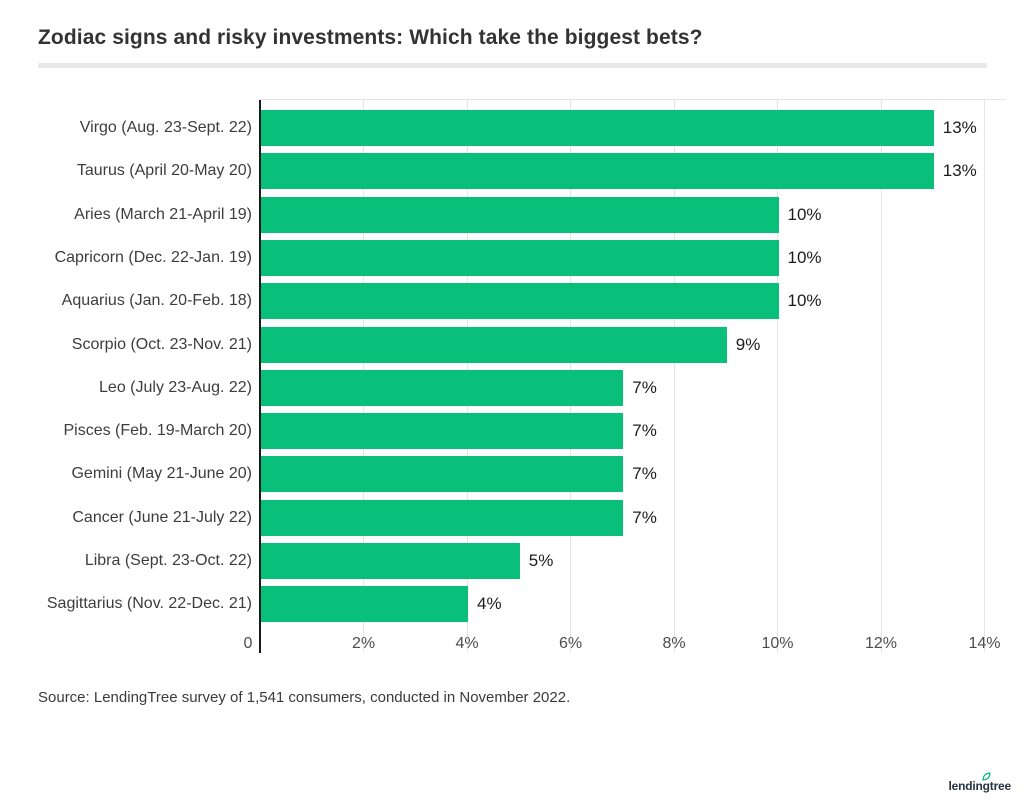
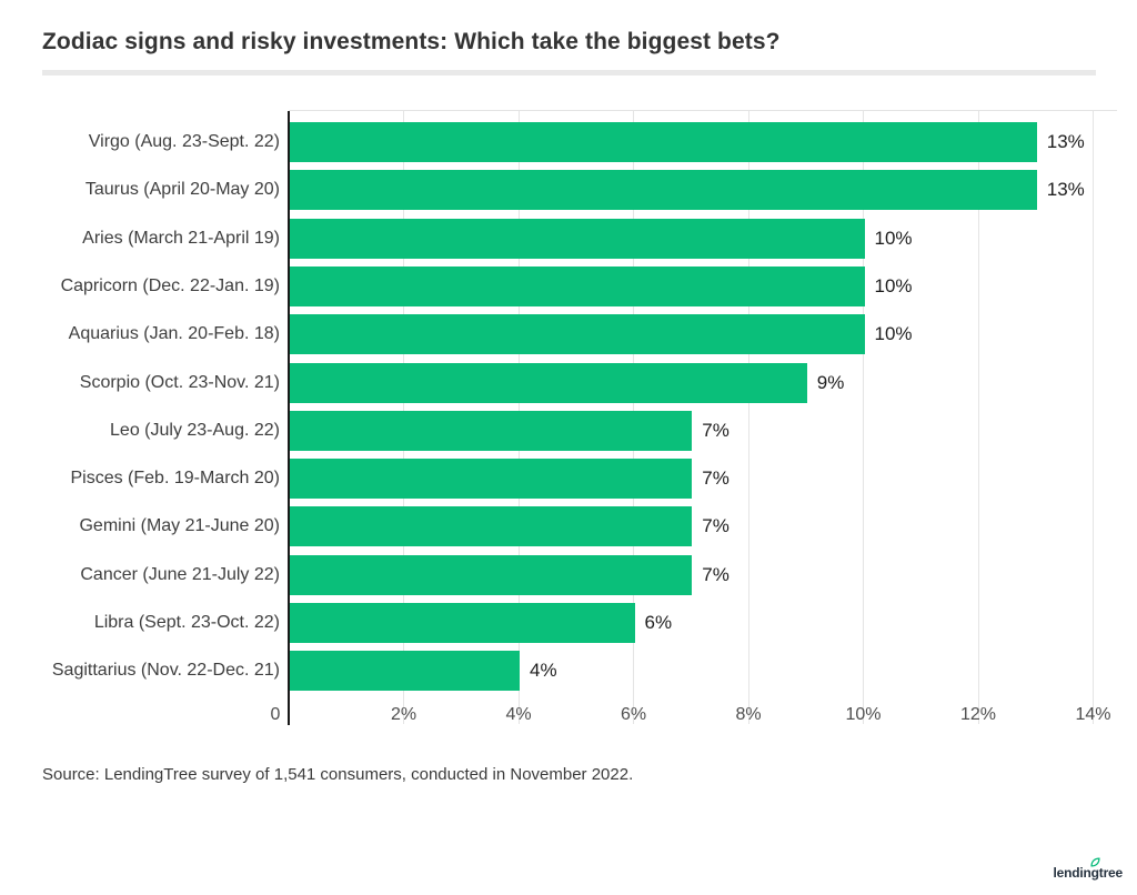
Libra (Sept. 23-Oct. 22): 5% -> 6%
